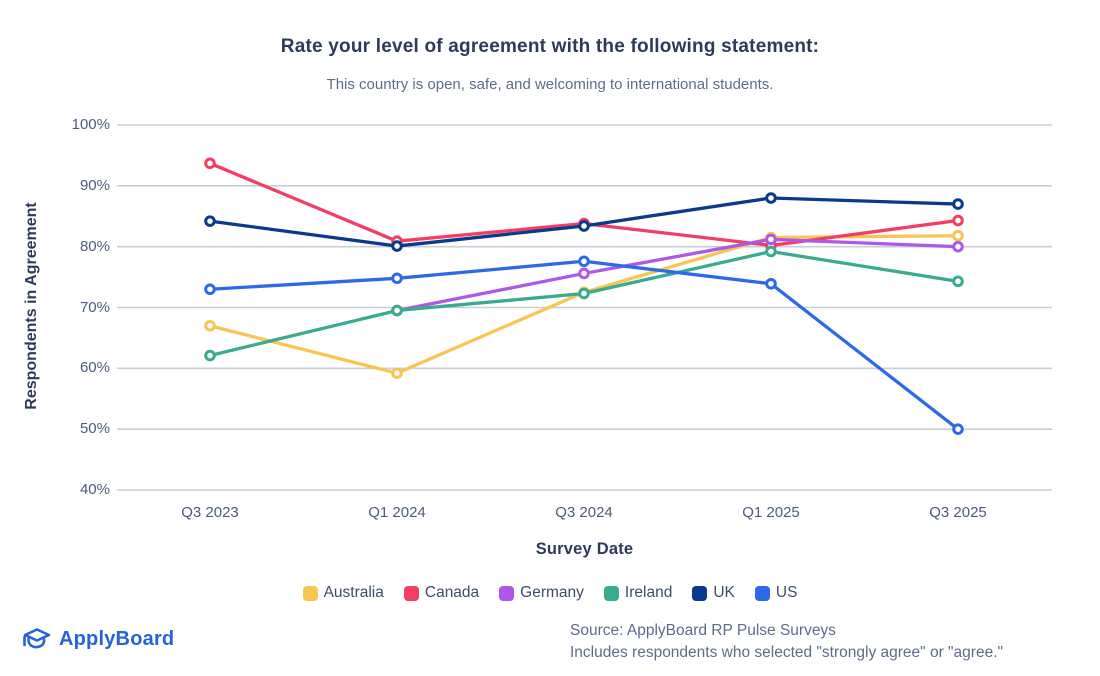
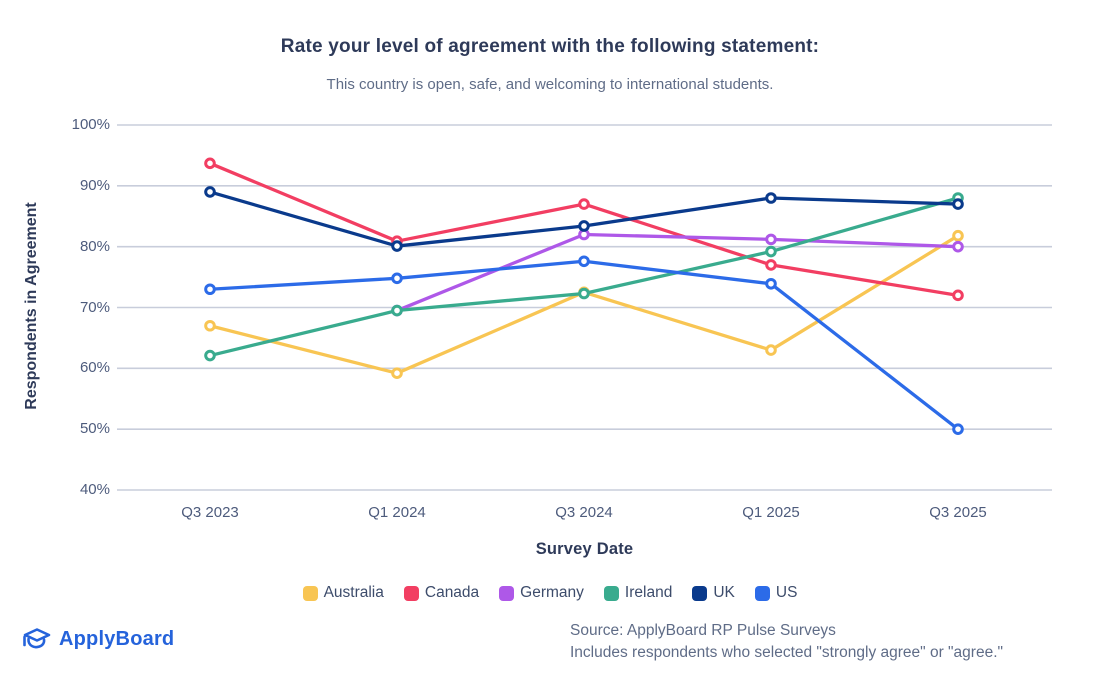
UK/Q3 2023: 84% -> 89%
Canada/Q3 2024: 84% -> 87%
Germany/Q3 2024: 76% -> 82%
Australia/Q1 2025: 82% -> 63%
Canada/Q1 2025: 80% -> 77%
Canada/Q3 2025: 84% -> 72%
Ireland/Q3 2025: 74% -> 88%
